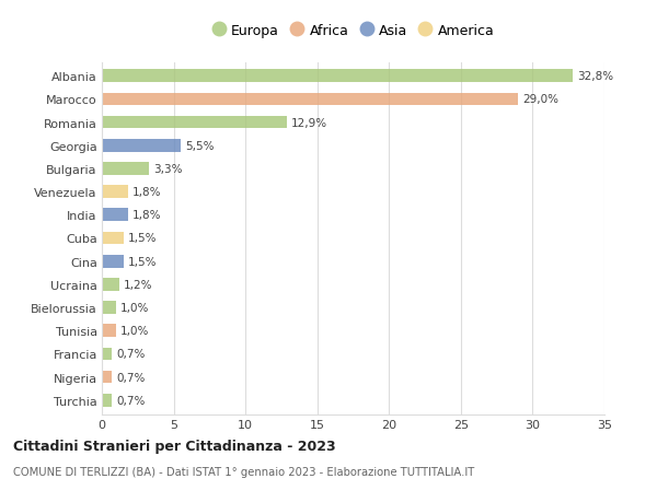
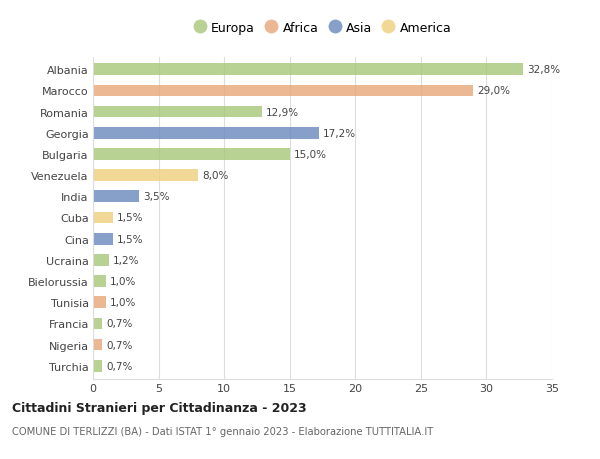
Georgia: 5,5% -> 17,2%
Bulgaria: 3,3% -> 15,0%
Venezuela: 1,8% -> 8,0%
India: 1,8% -> 3,5%
